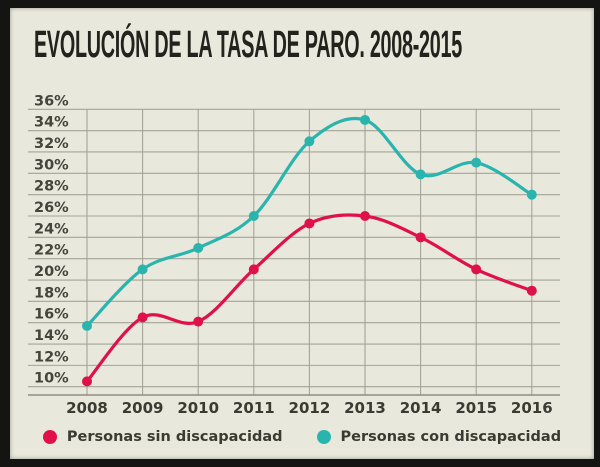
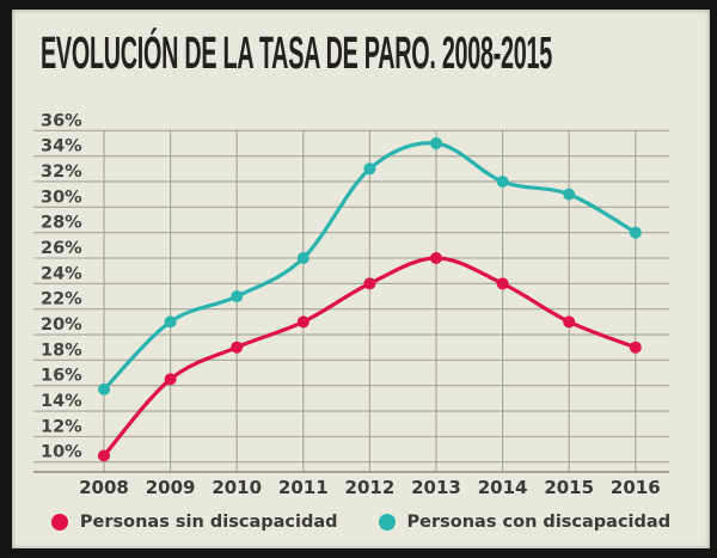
Personas sin discapacidad/2010: 16.1% -> 19.0%
Personas sin discapacidad/2012: 25.3% -> 24.0%
Personas con discapacidad/2014: 29.9% -> 32.0%
